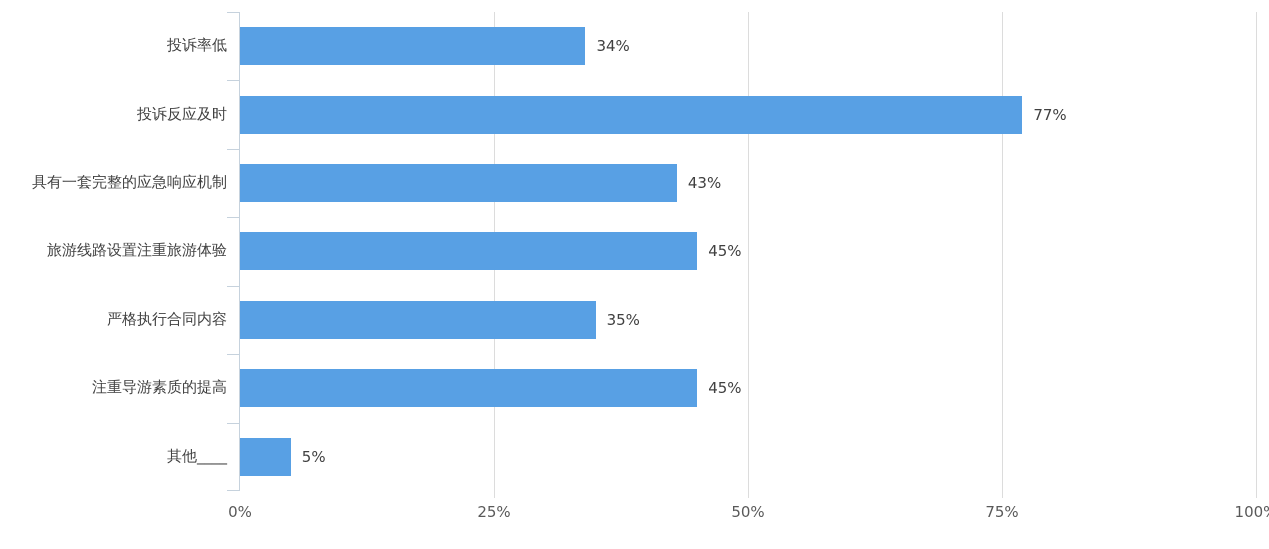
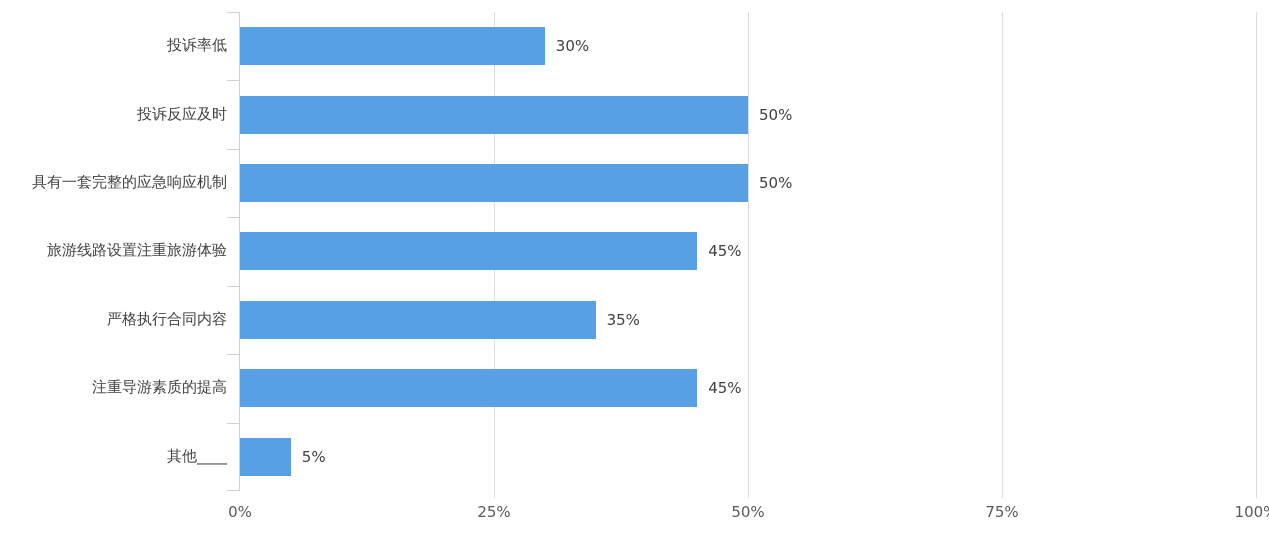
投诉率低: 34% -> 30%
投诉反应及时: 77% -> 50%
具有一套完整的应急响应机制: 43% -> 50%
